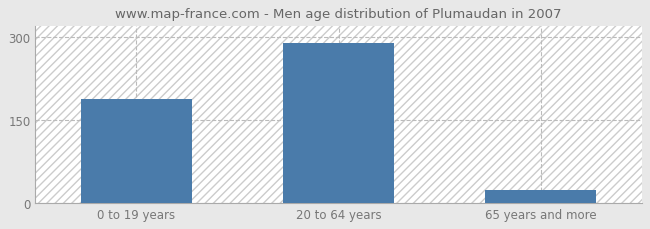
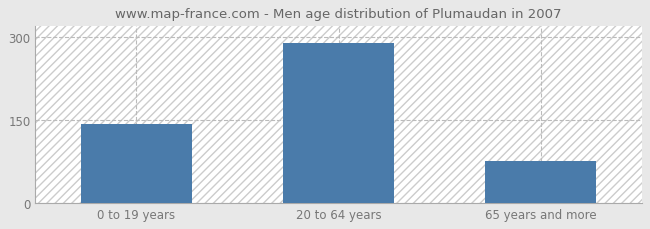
0 to 19 years: 188 -> 143
65 years and more: 24 -> 75
